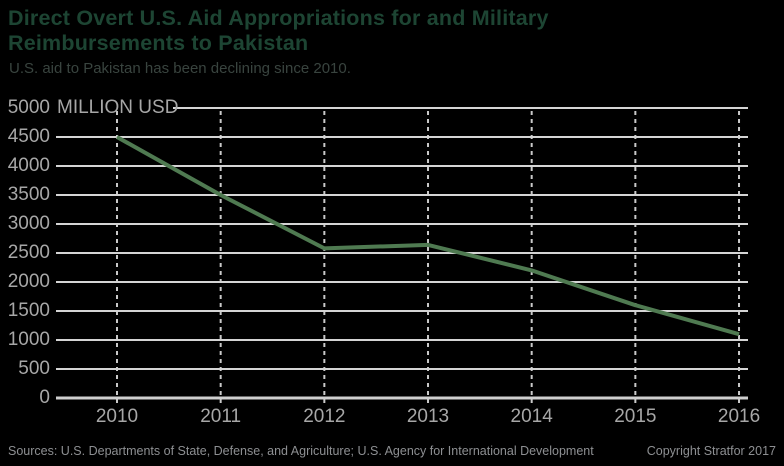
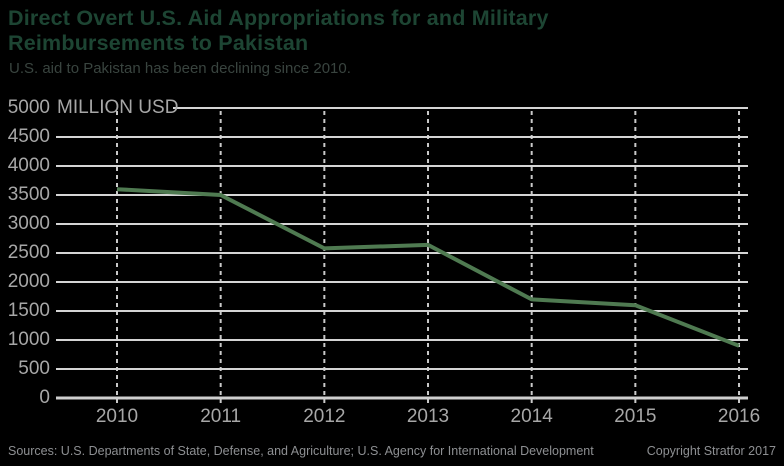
2010: 4500 -> 3600
2014: 2200 -> 1700
2016: 1100 -> 900
